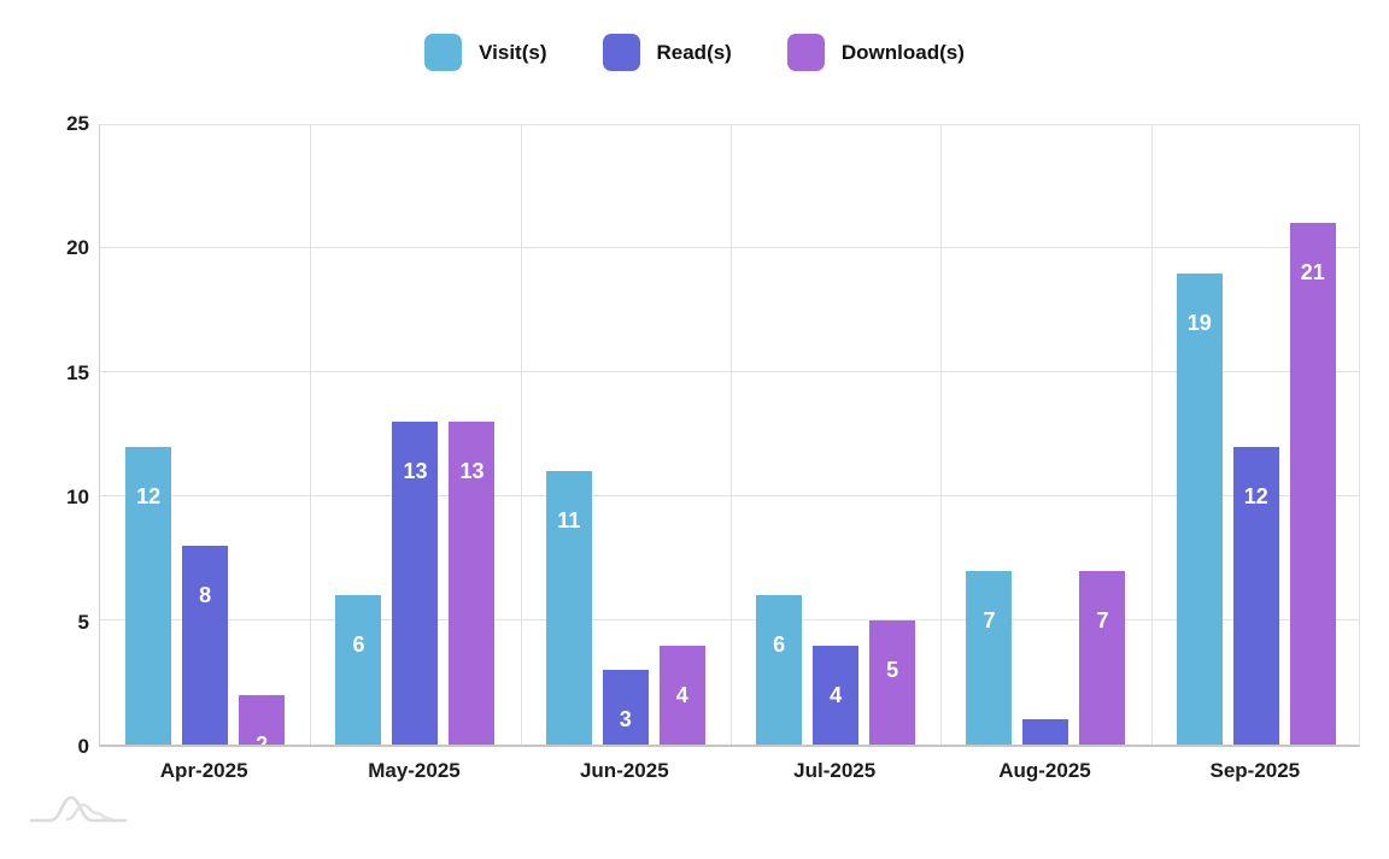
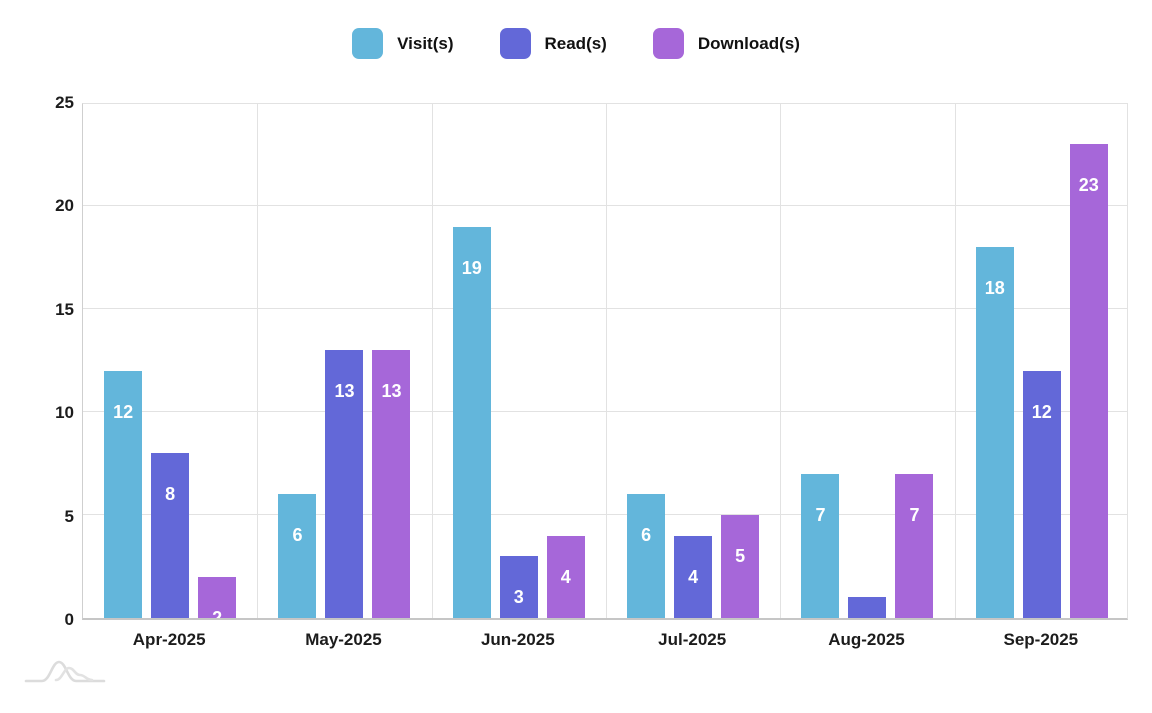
Visit(s)/Jun-2025: 11 -> 19
Visit(s)/Sep-2025: 19 -> 18
Download(s)/Sep-2025: 21 -> 23
